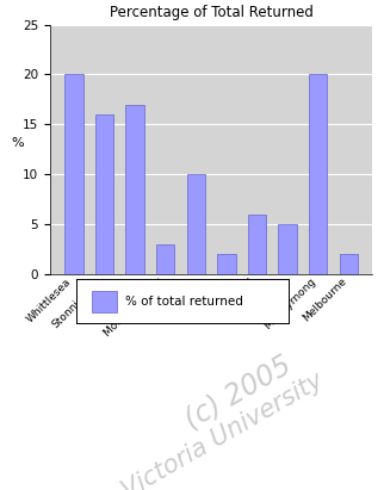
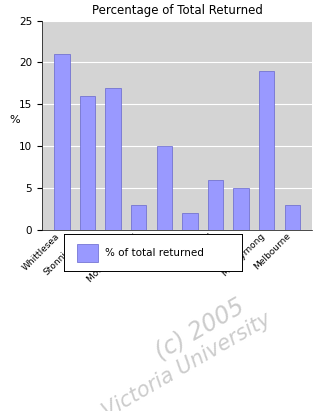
Whittlesea: 20 -> 21
Maribyrnong: 20 -> 19
Melbourne: 2 -> 3
